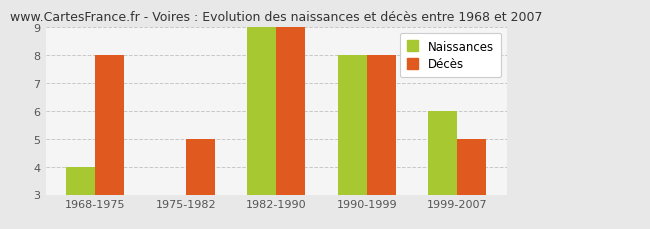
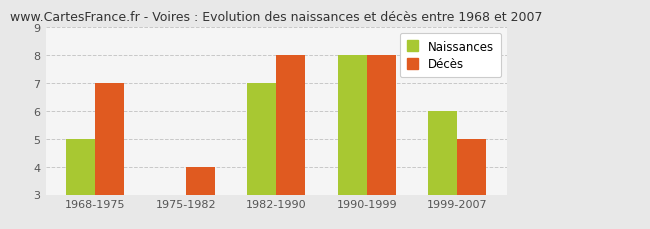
Naissances/1968-1975: 4 -> 5
Décès/1968-1975: 8 -> 7
Décès/1975-1982: 5 -> 4
Naissances/1982-1990: 9 -> 7
Décès/1982-1990: 9 -> 8
